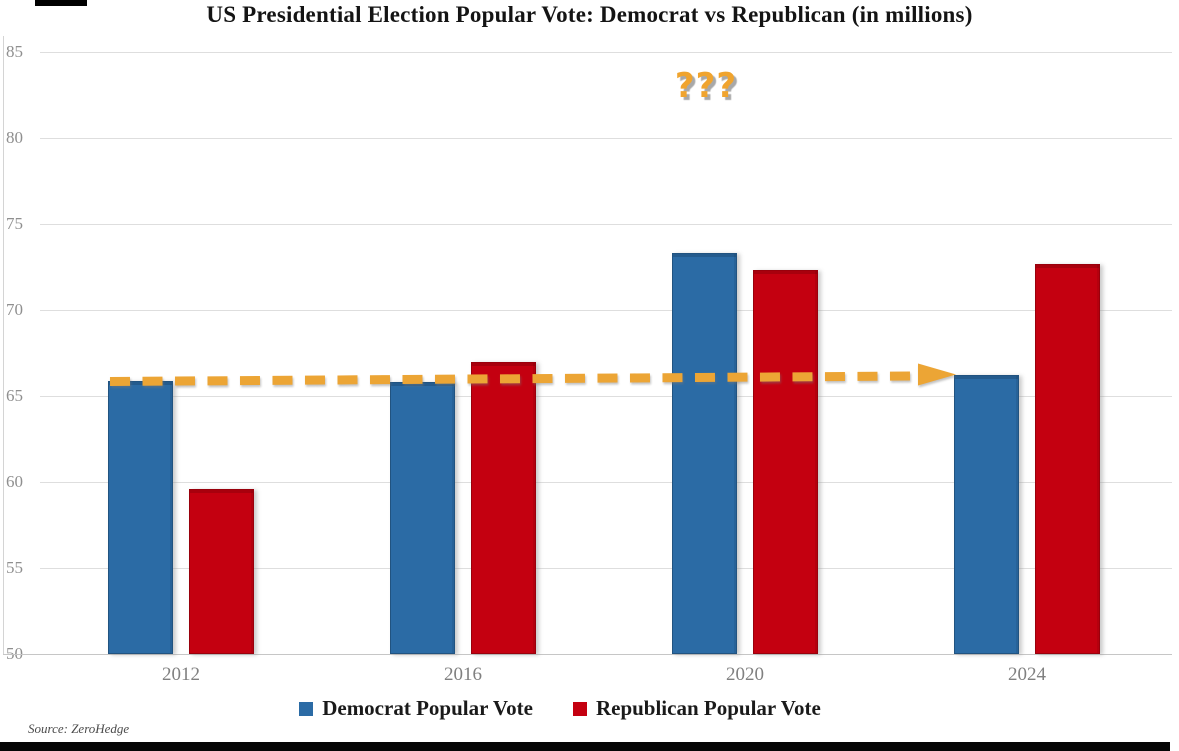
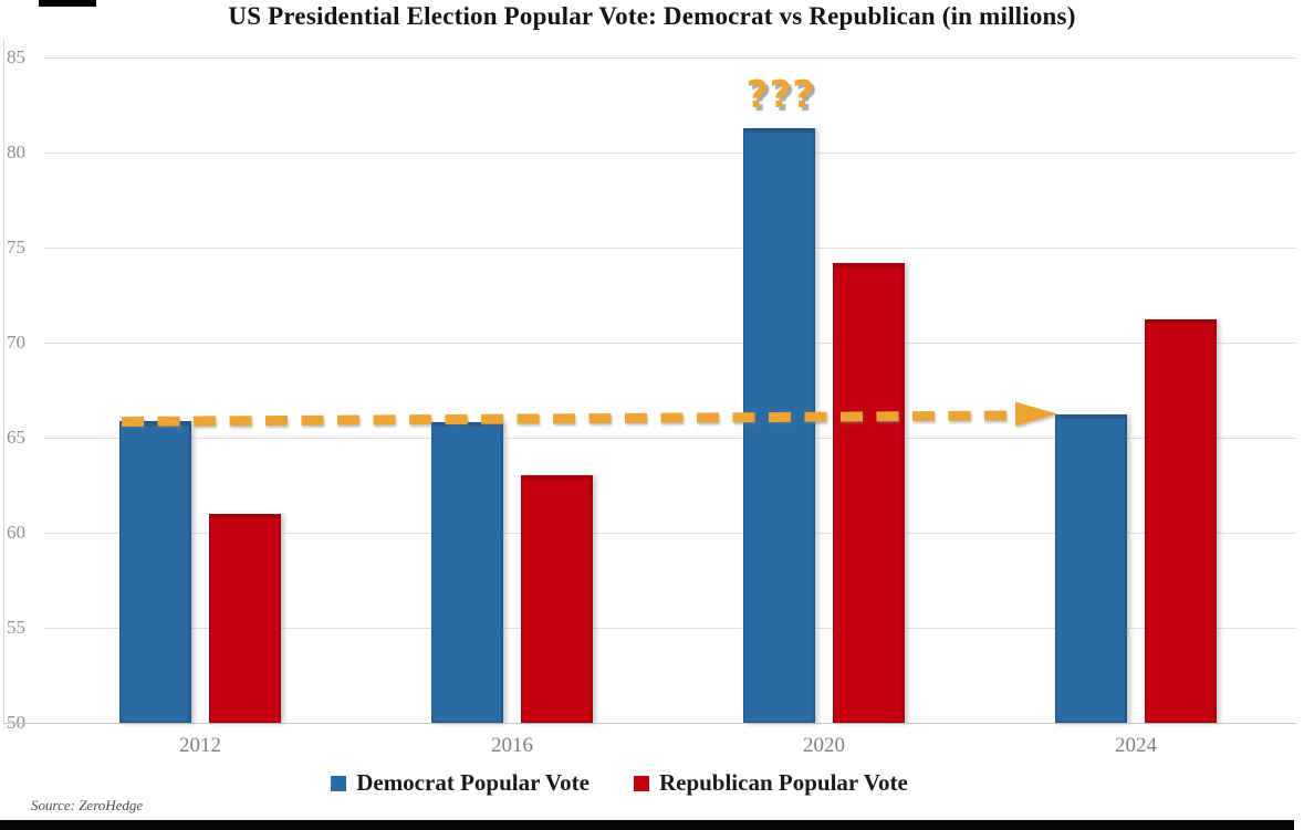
Republican Popular Vote/2012: 59.6 -> 61.0
Republican Popular Vote/2016: 67.0 -> 63.0
Democrat Popular Vote/2020: 73.3 -> 81.3
Republican Popular Vote/2020: 72.3 -> 74.2
Republican Popular Vote/2024: 72.7 -> 71.2
